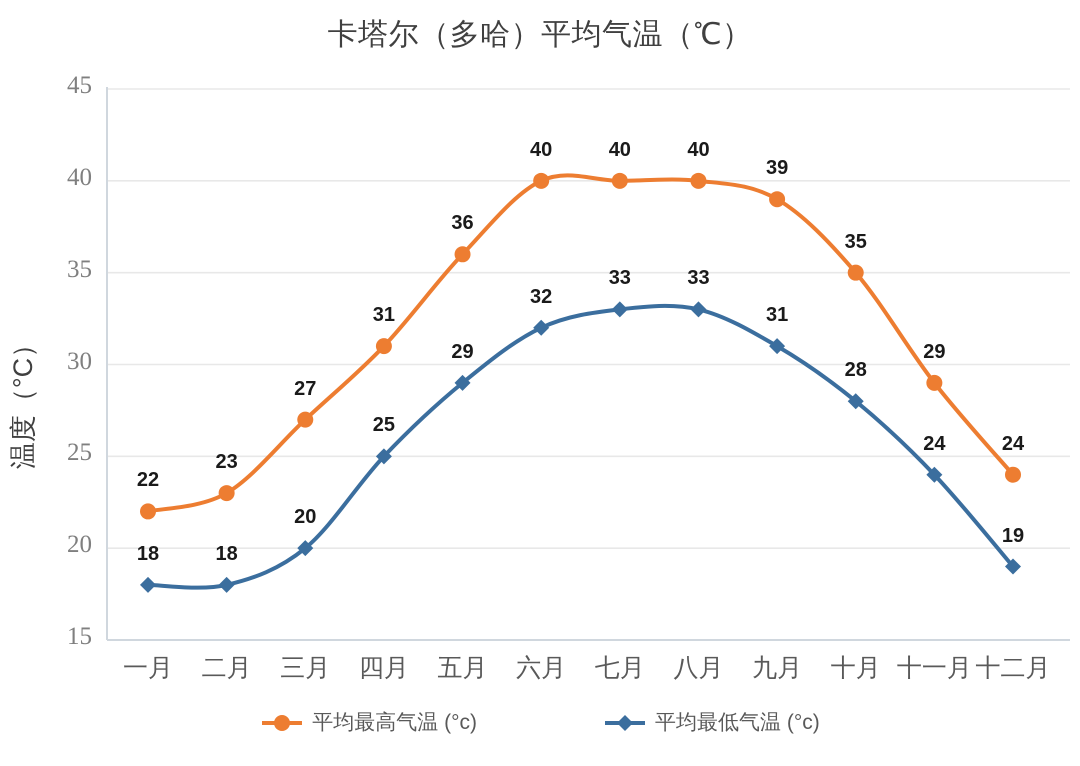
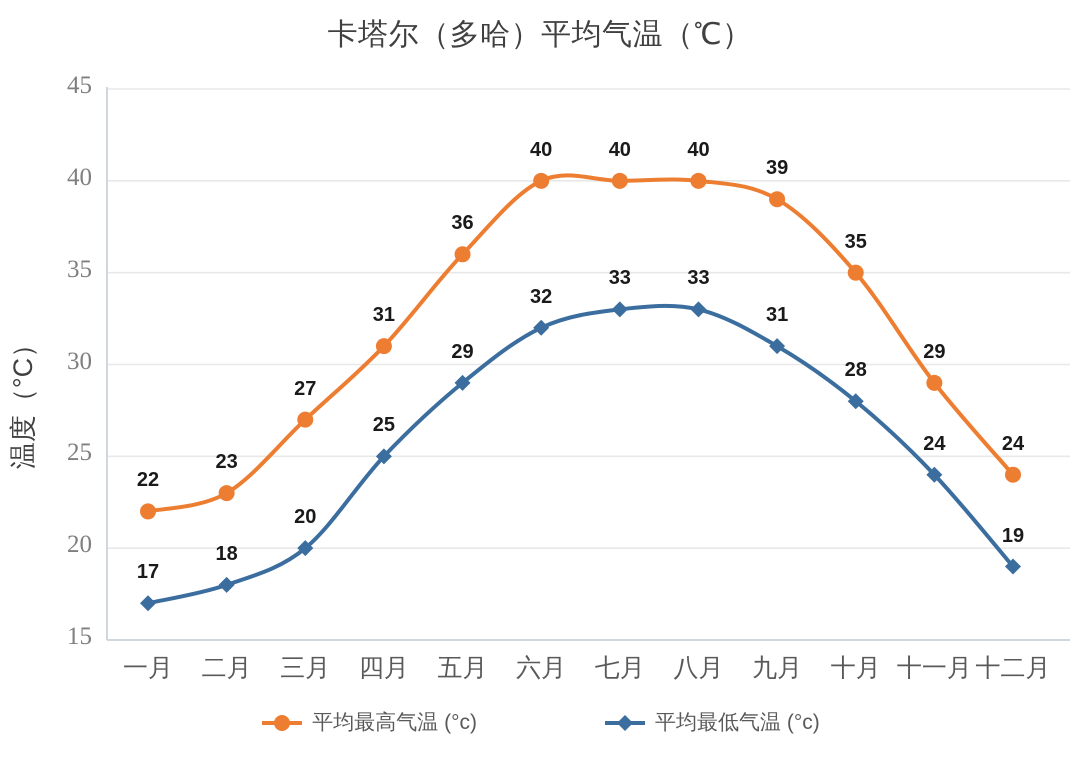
平均最低气温 (°c)/一月: 18 -> 17
